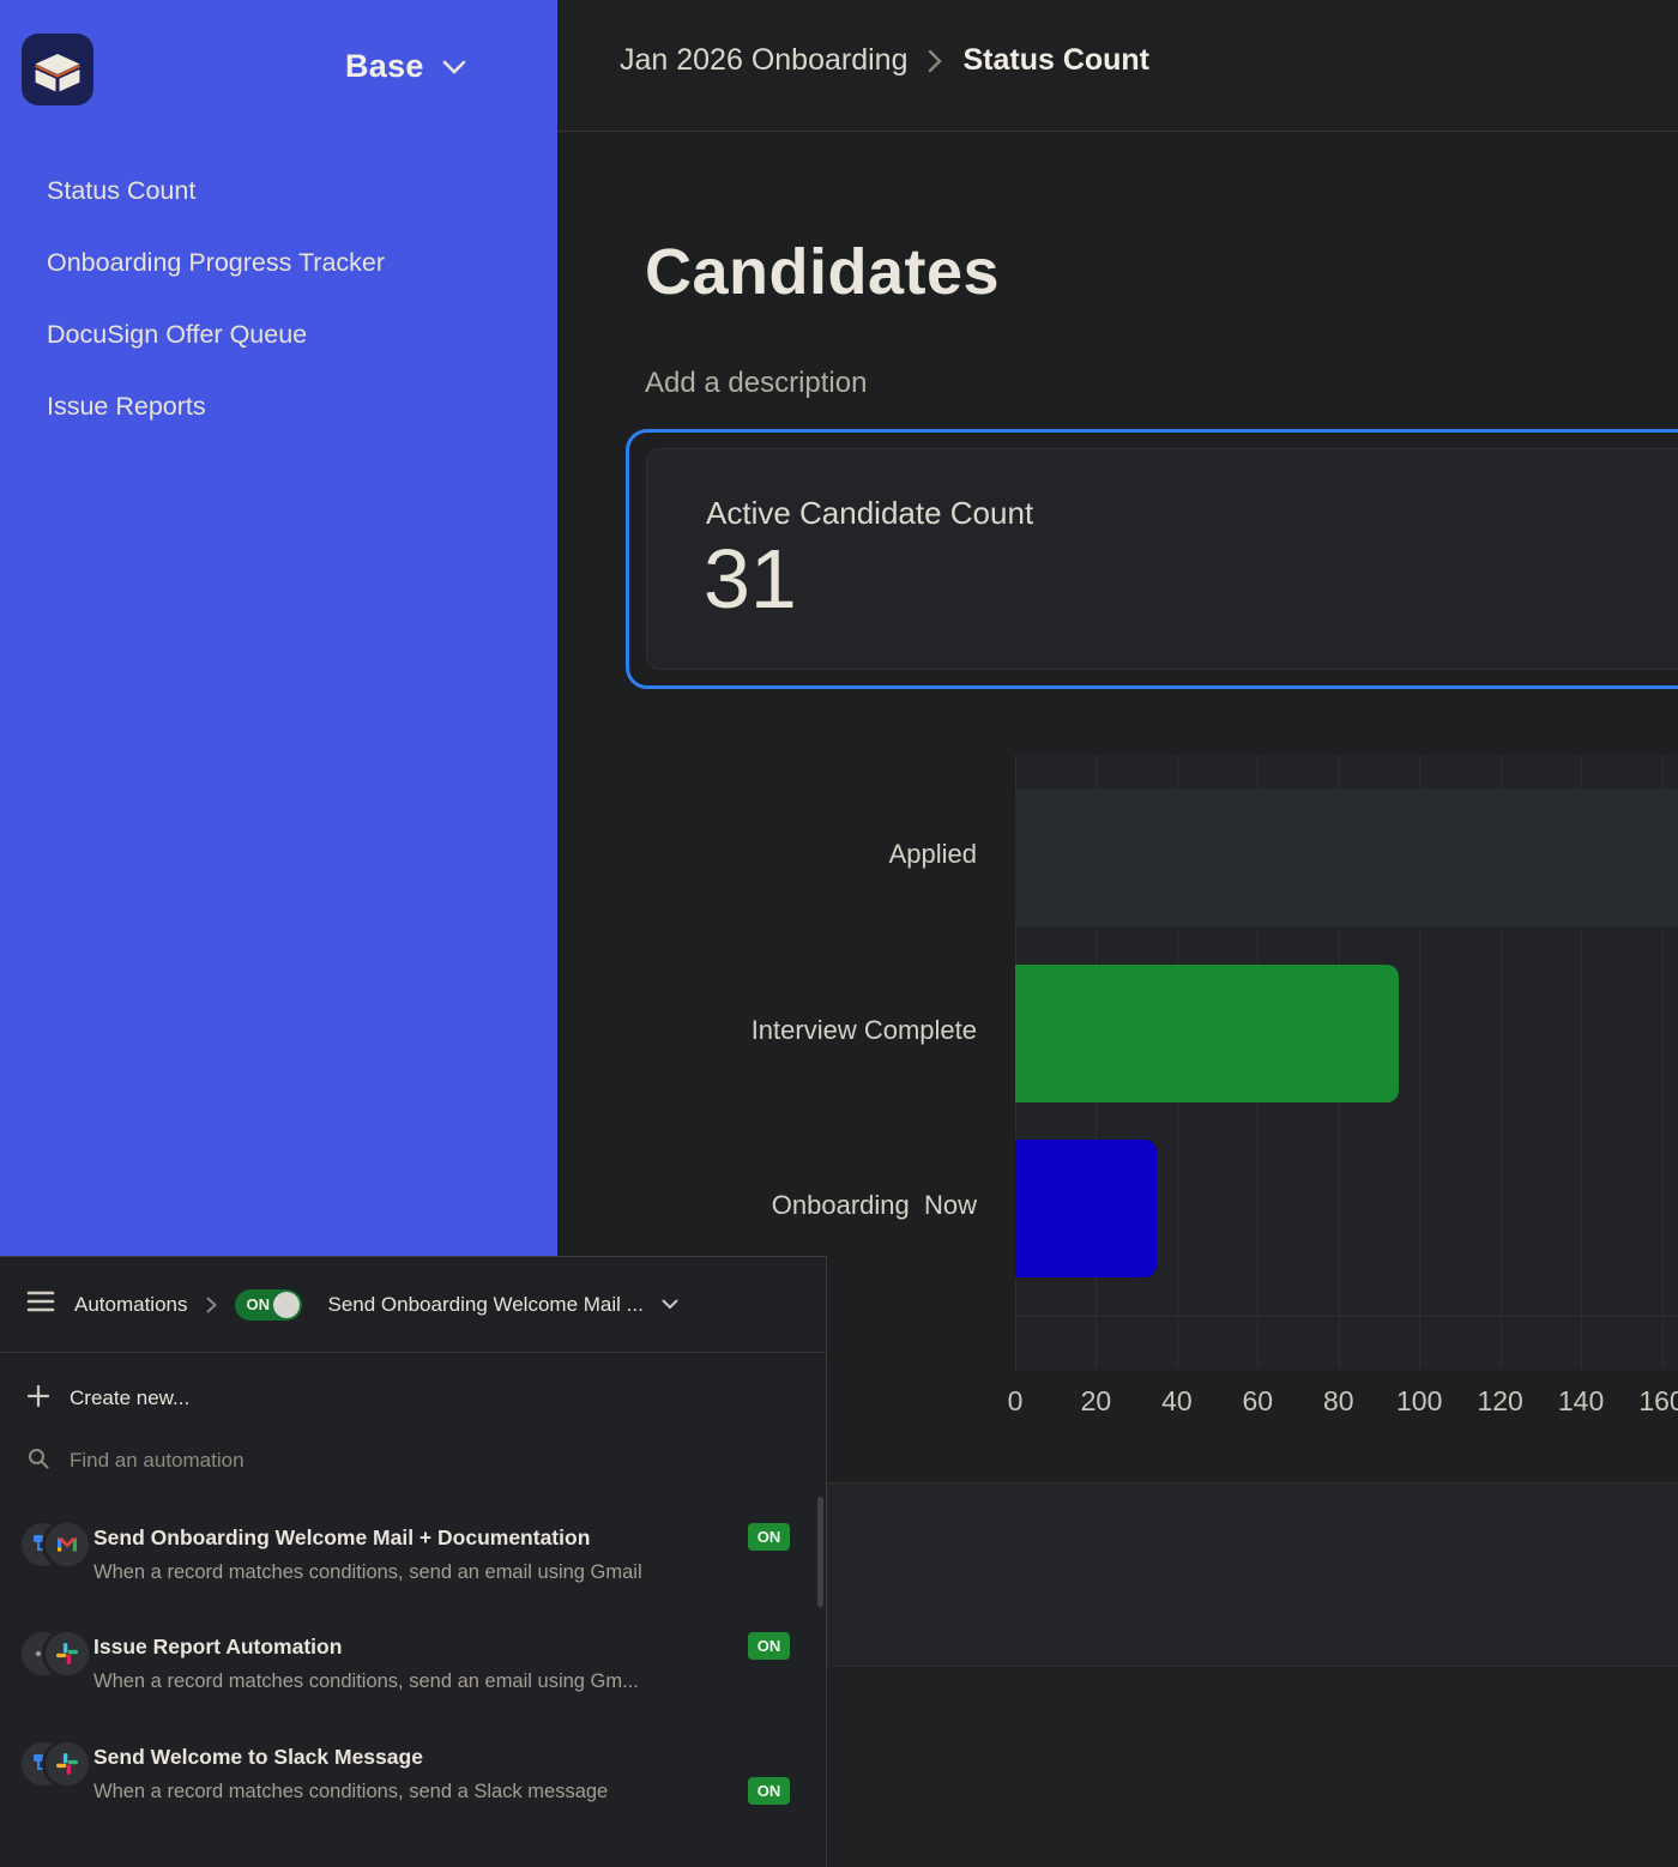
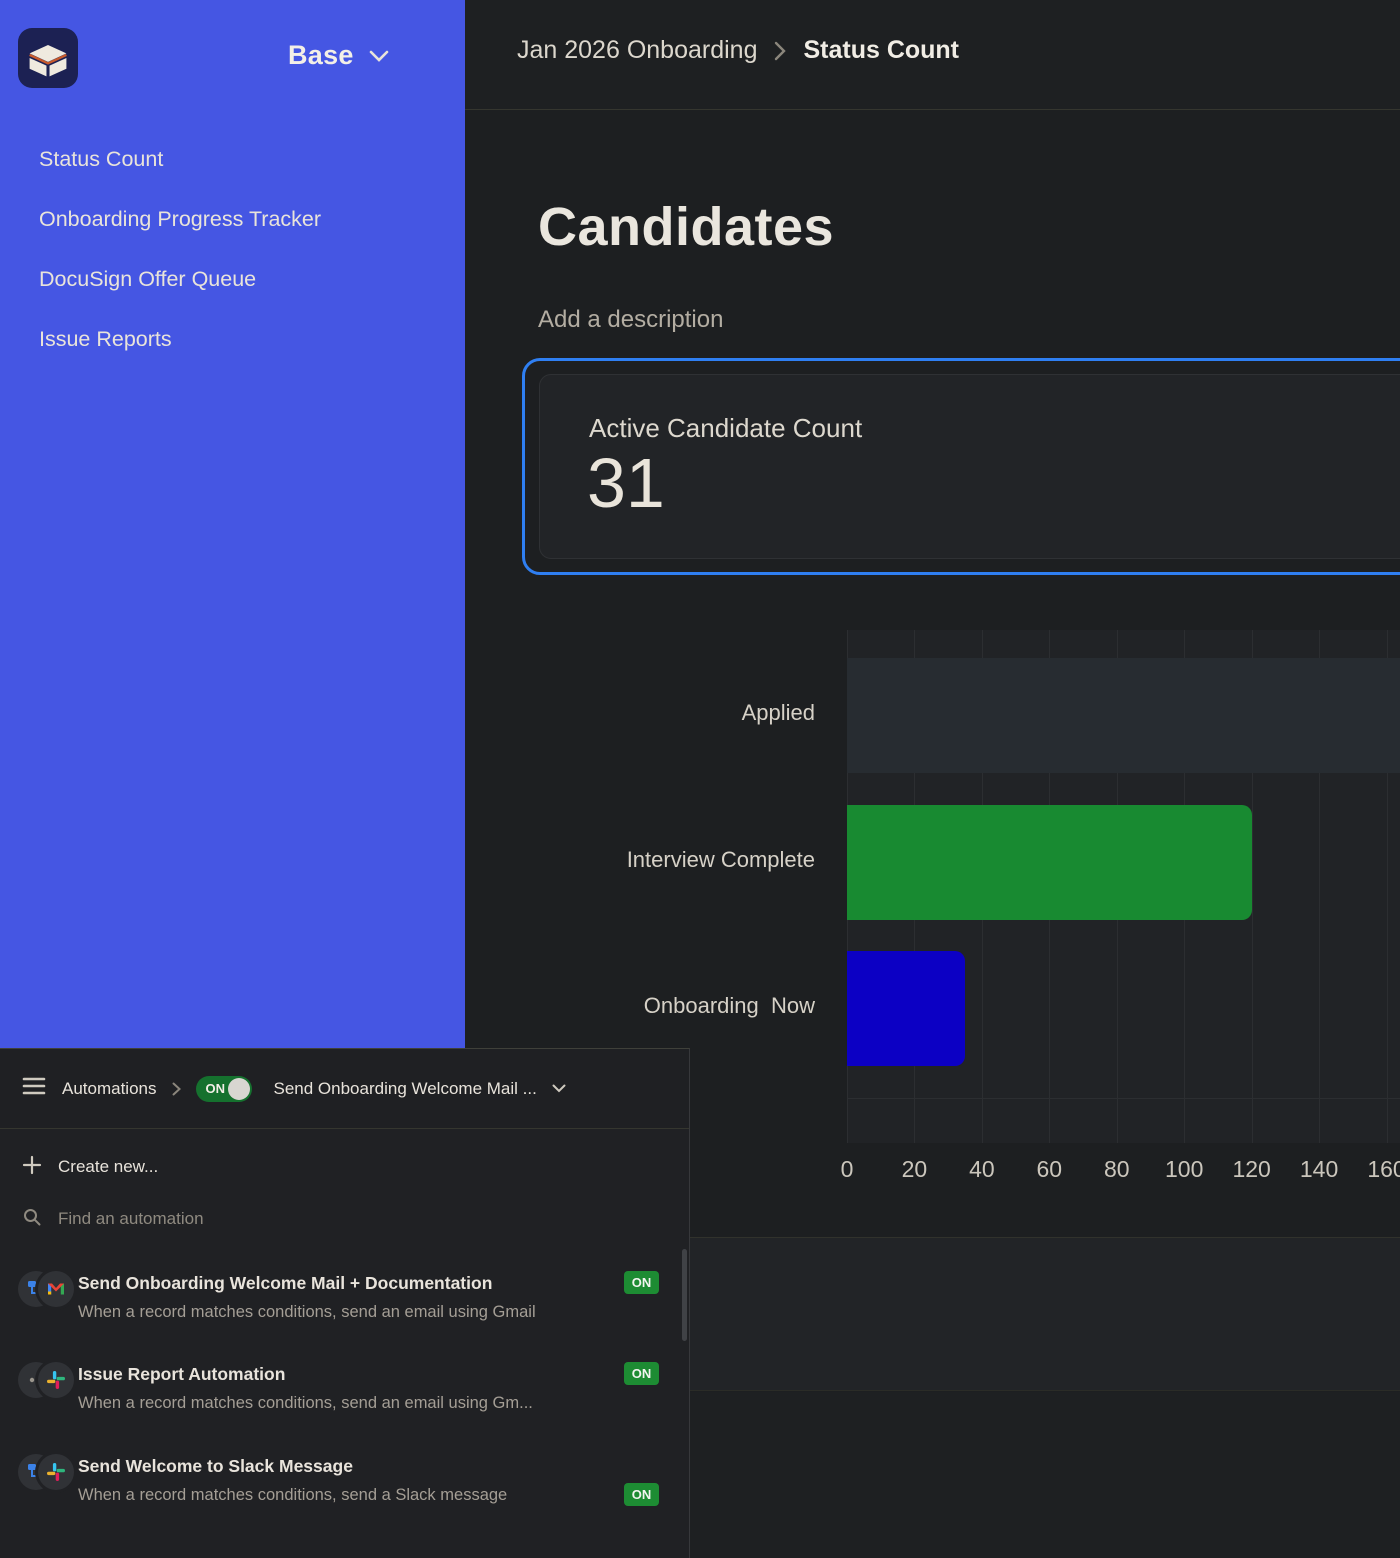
Interview Complete: 95 -> 120
